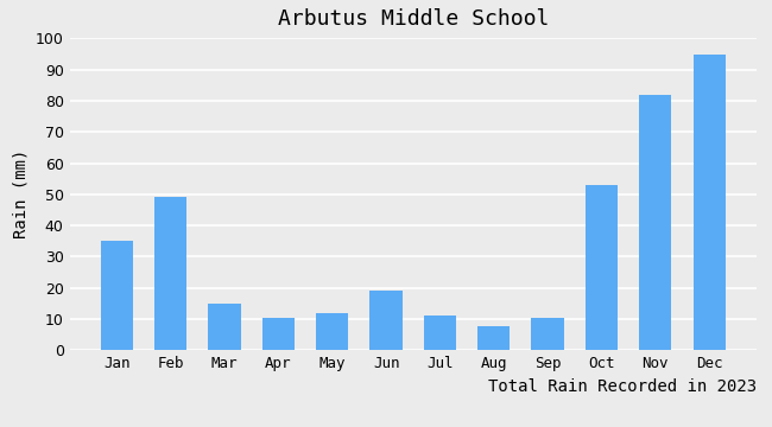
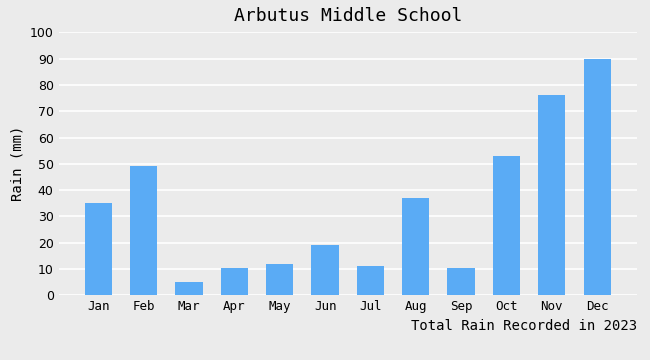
Mar: 15.0 -> 5.0
Aug: 7.5 -> 37.0
Nov: 82.0 -> 76.0
Dec: 95.0 -> 90.0
